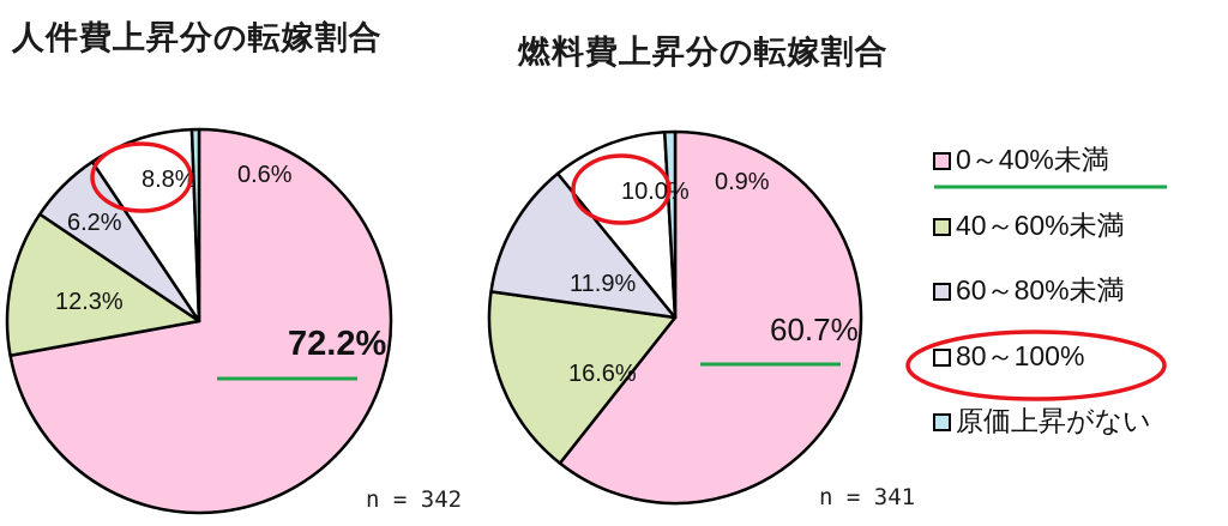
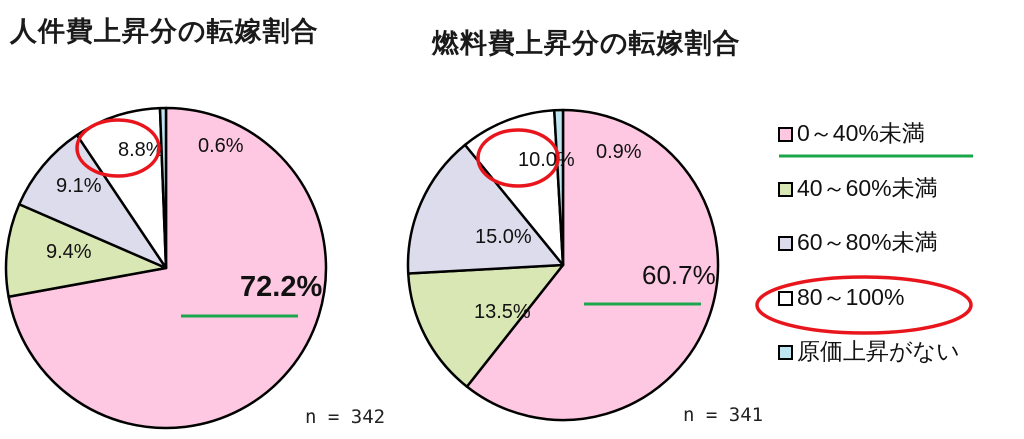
人件費上昇分の転嫁割合/40～60%未満: 12.3% -> 9.4%
人件費上昇分の転嫁割合/60～80%未満: 6.2% -> 9.1%
燃料費上昇分の転嫁割合/40～60%未満: 16.6% -> 13.5%
燃料費上昇分の転嫁割合/60～80%未満: 11.9% -> 15.0%
